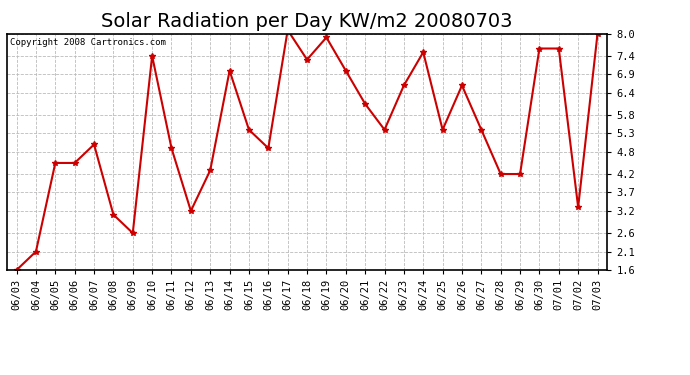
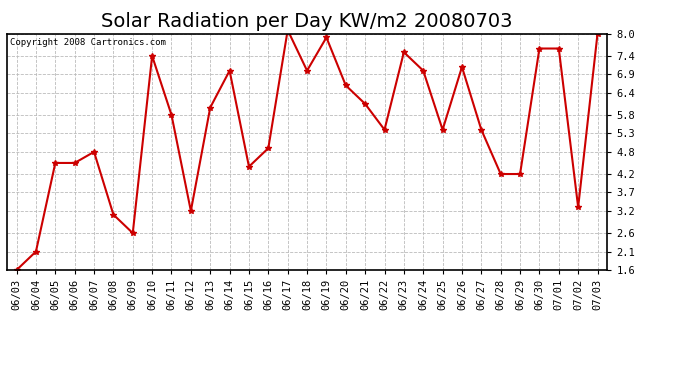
06/07: 5.0 -> 4.8
06/11: 4.9 -> 5.8
06/13: 4.3 -> 6.0
06/15: 5.4 -> 4.4
06/18: 7.3 -> 7.0
06/20: 7.0 -> 6.6
06/23: 6.6 -> 7.5
06/24: 7.5 -> 7.0
06/26: 6.6 -> 7.1
